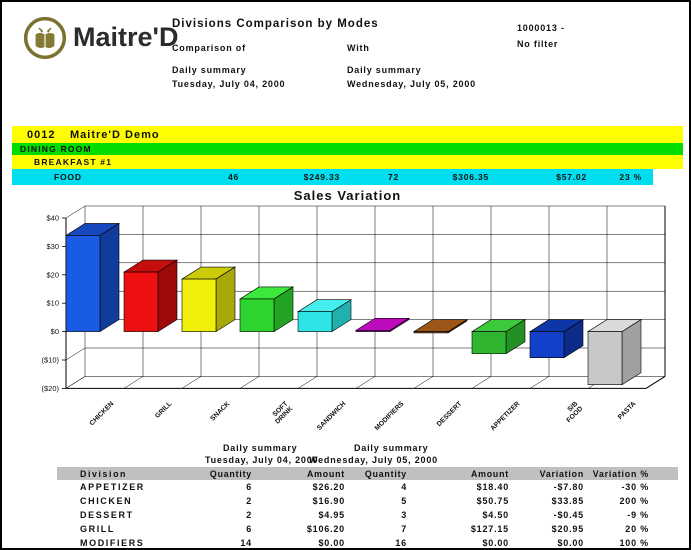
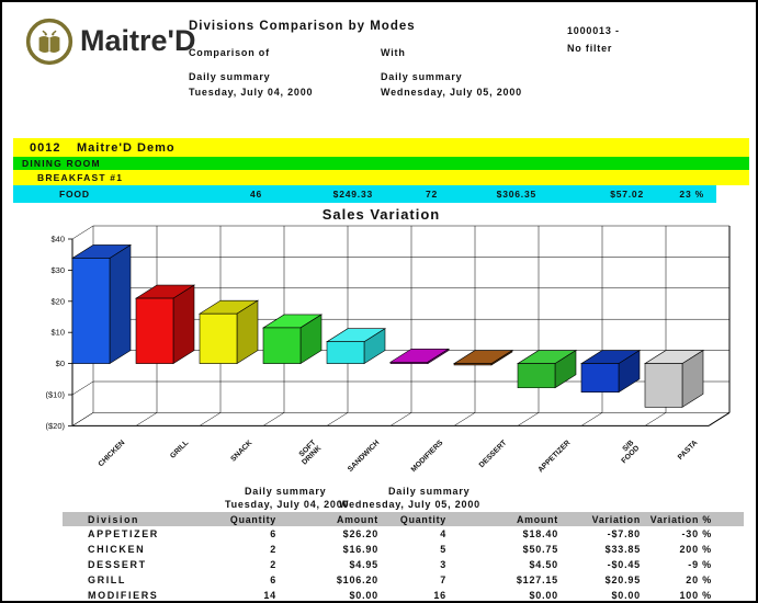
SNACK: $18 -> $16
PASTA: -$19 -> -$14
